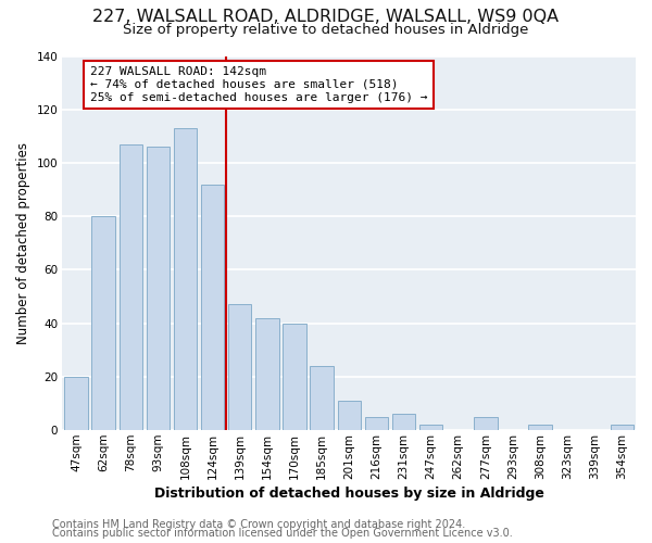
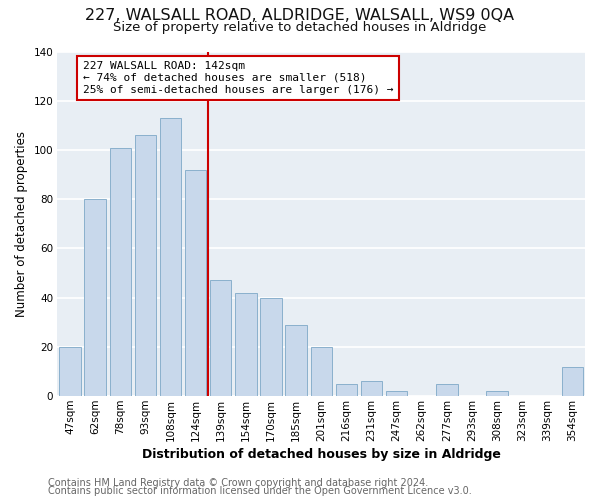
78sqm: 107 -> 101
185sqm: 24 -> 29
201sqm: 11 -> 20
354sqm: 2 -> 12
